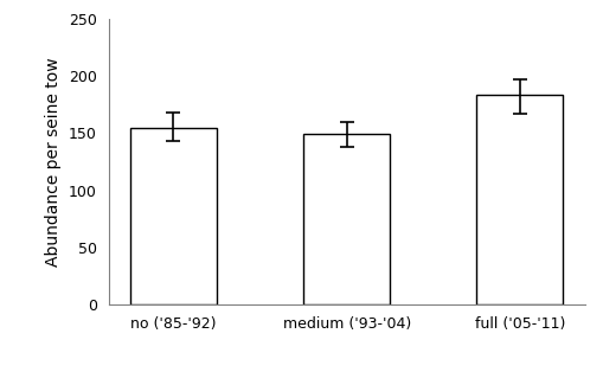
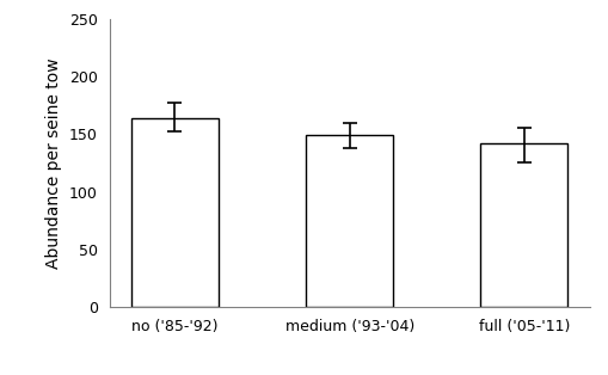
no ('85-'92): 155 -> 164
full ('05-'11): 183 -> 142
